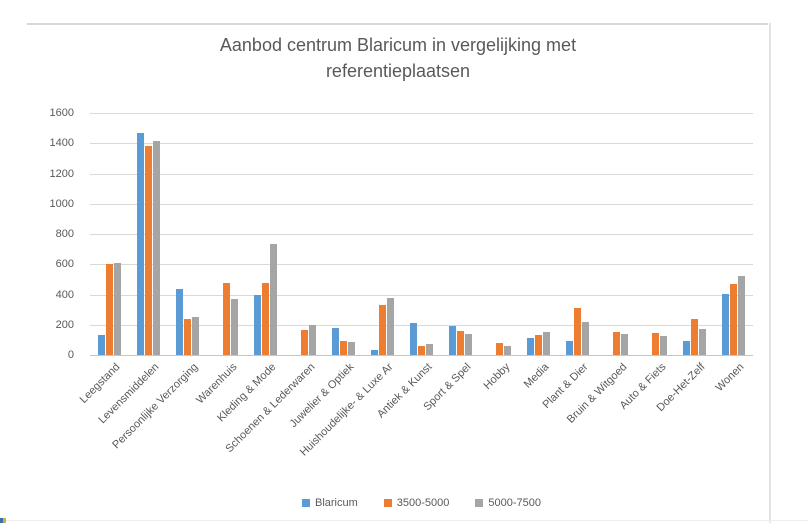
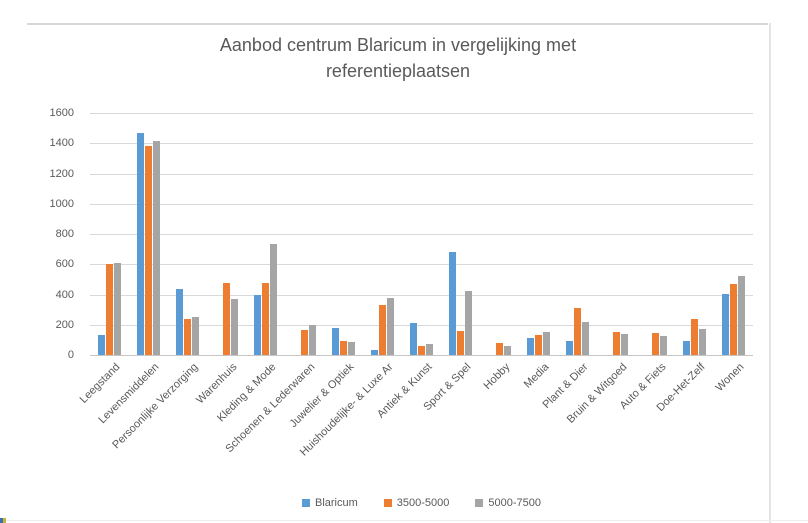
Blaricum/Sport & Spel: 190 -> 680
5000-7500/Sport & Spel: 140 -> 420
